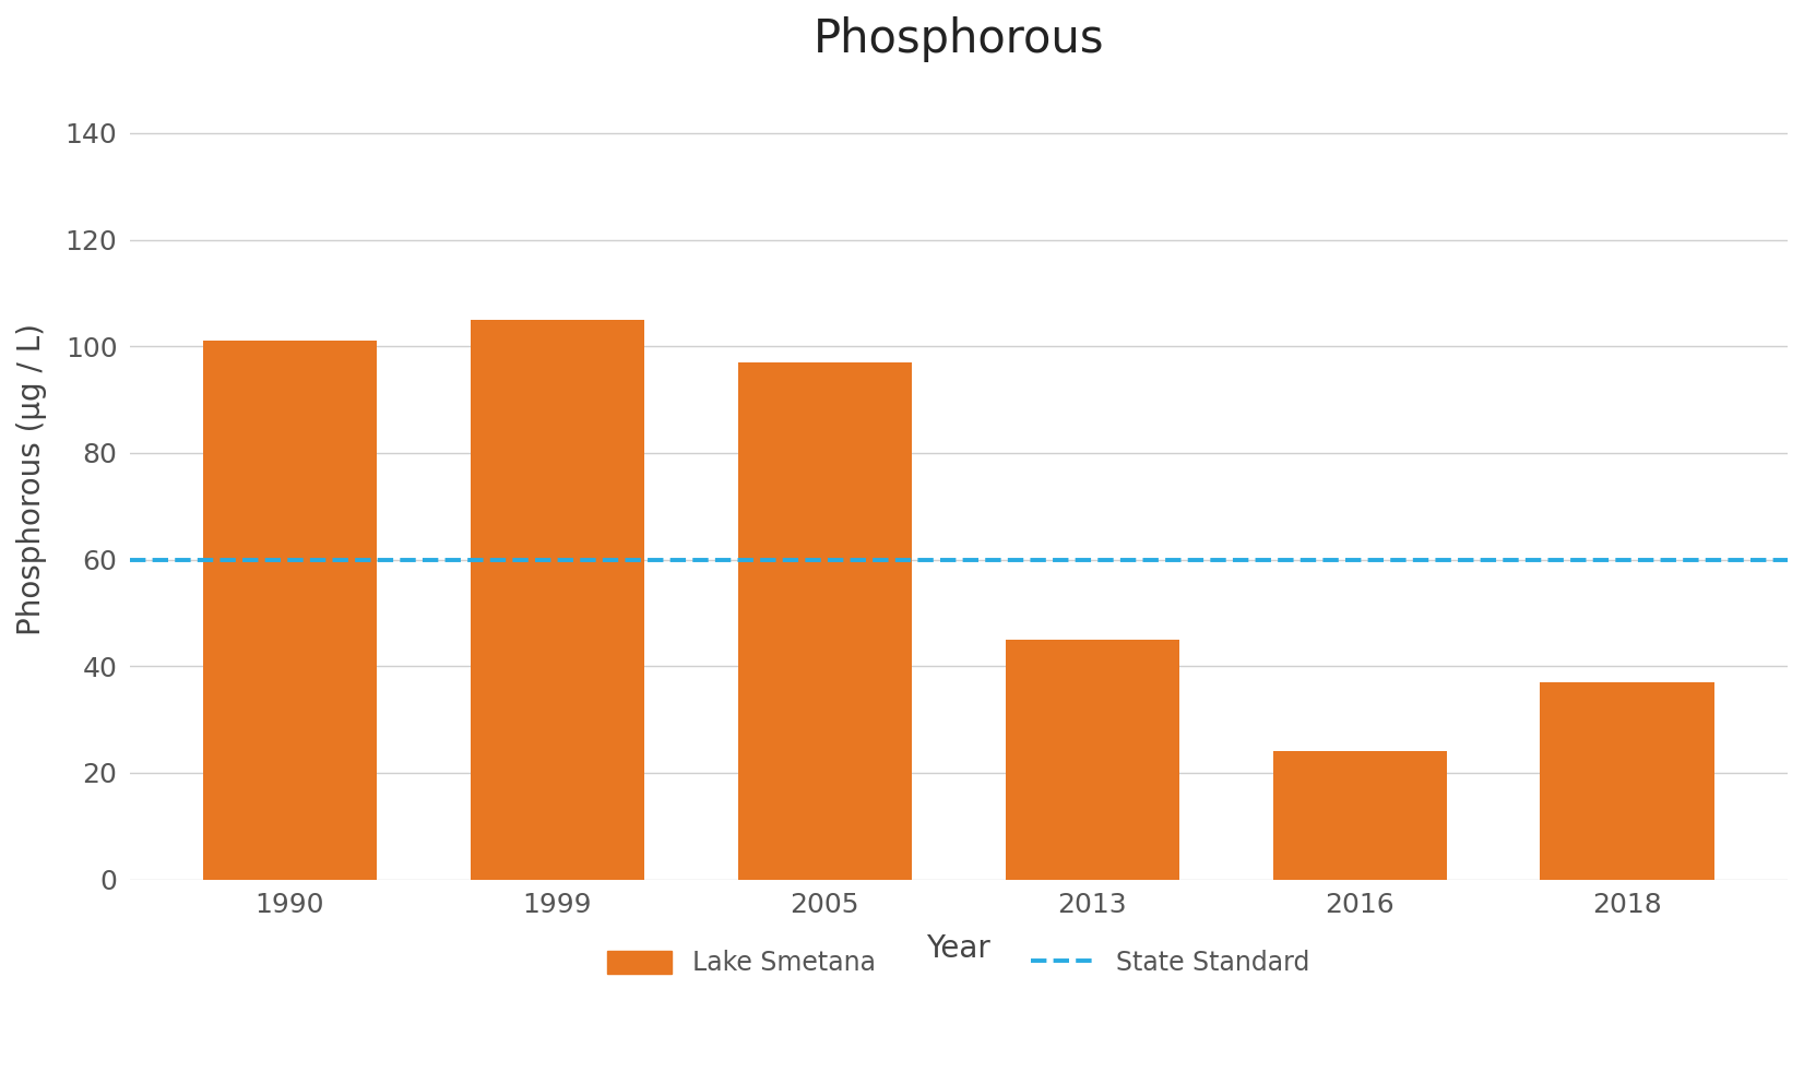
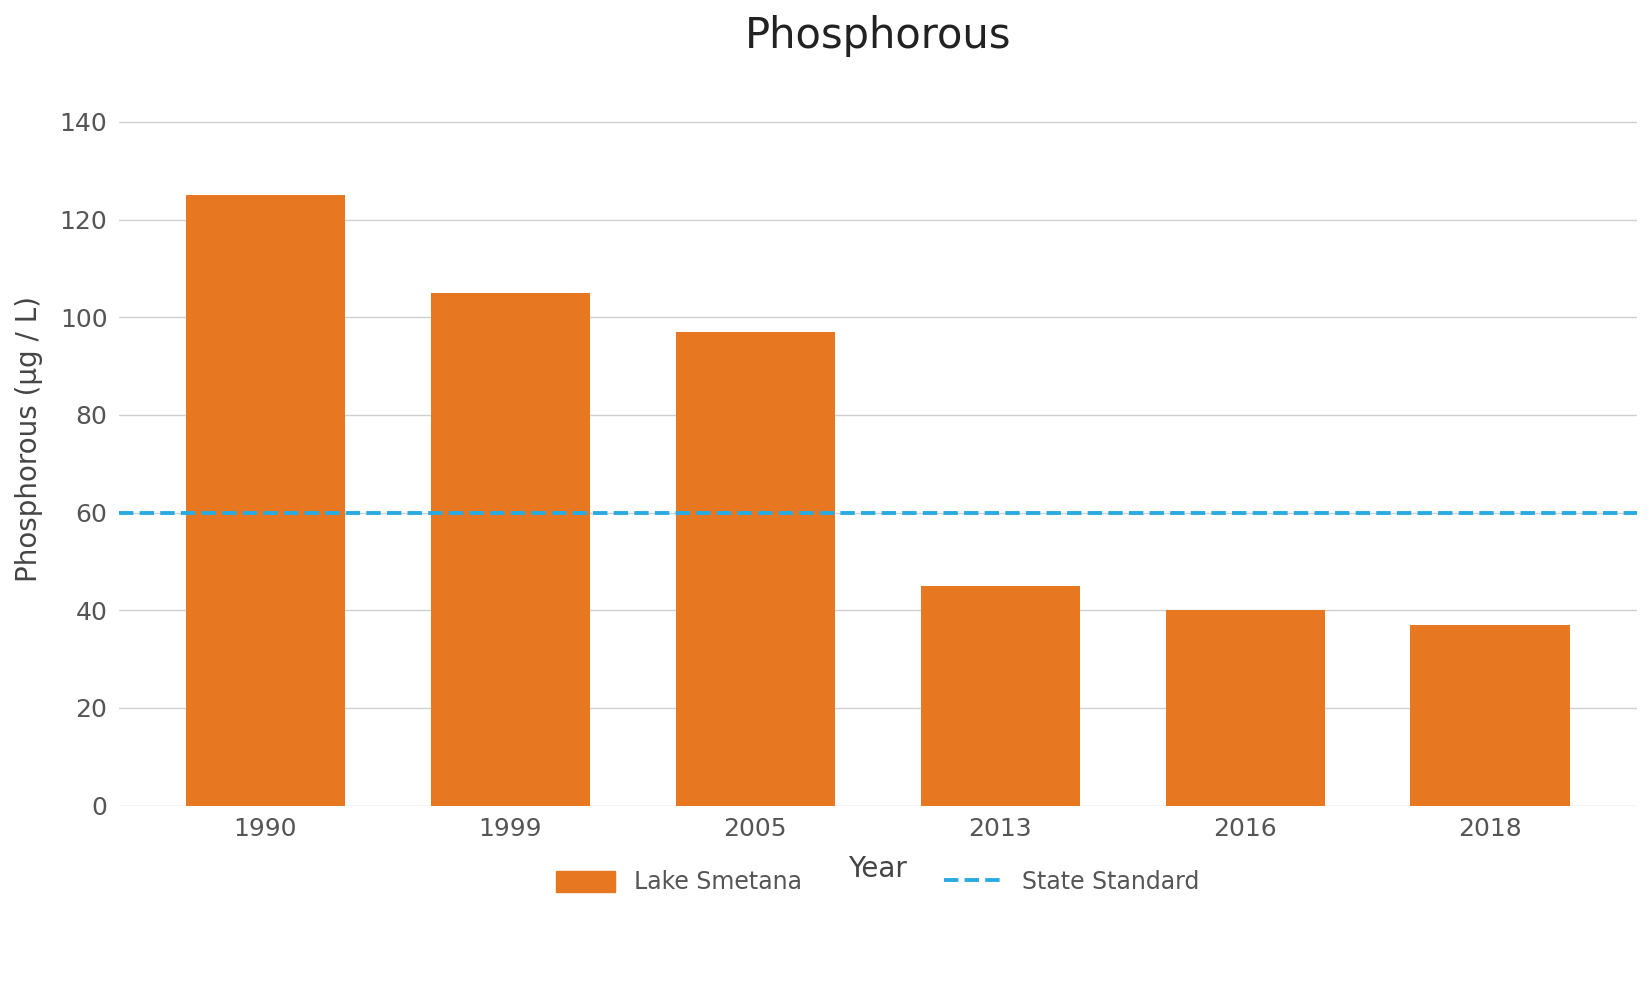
1990: 101 -> 125
2016: 24 -> 40
